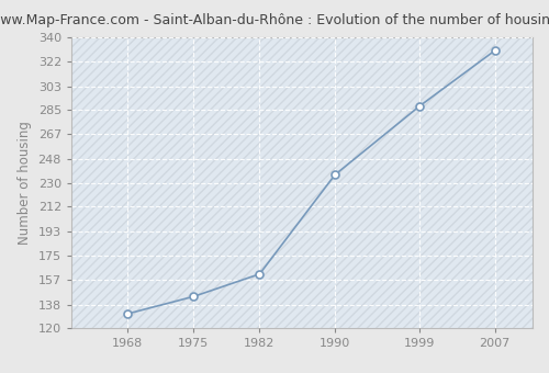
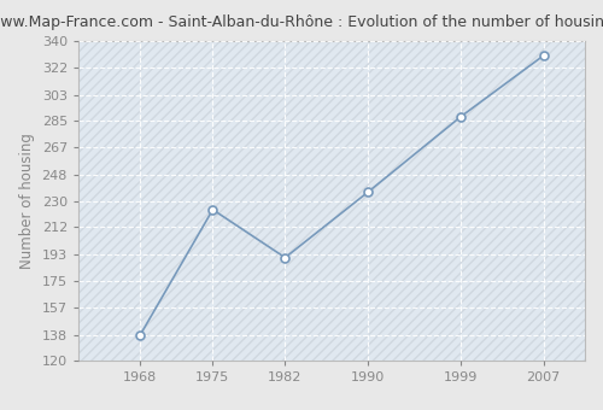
1968: 131 -> 138
1975: 144 -> 224
1982: 161 -> 191
